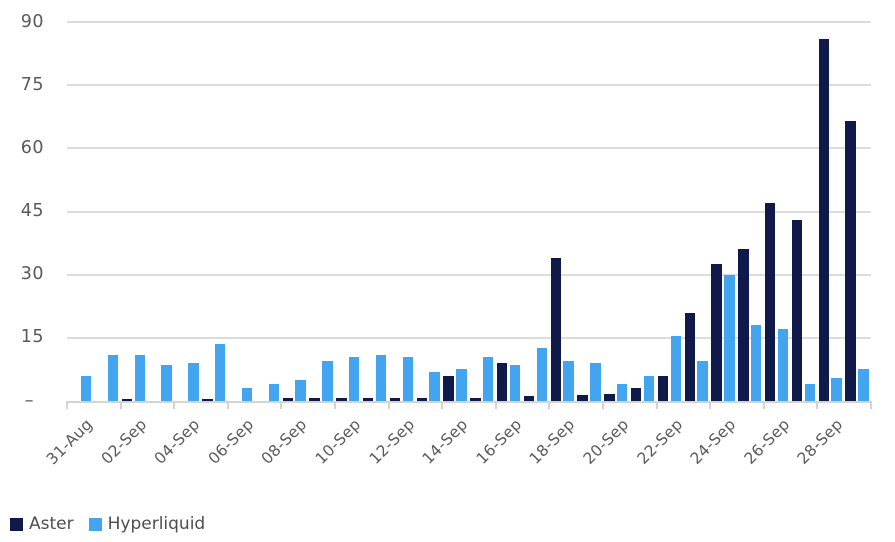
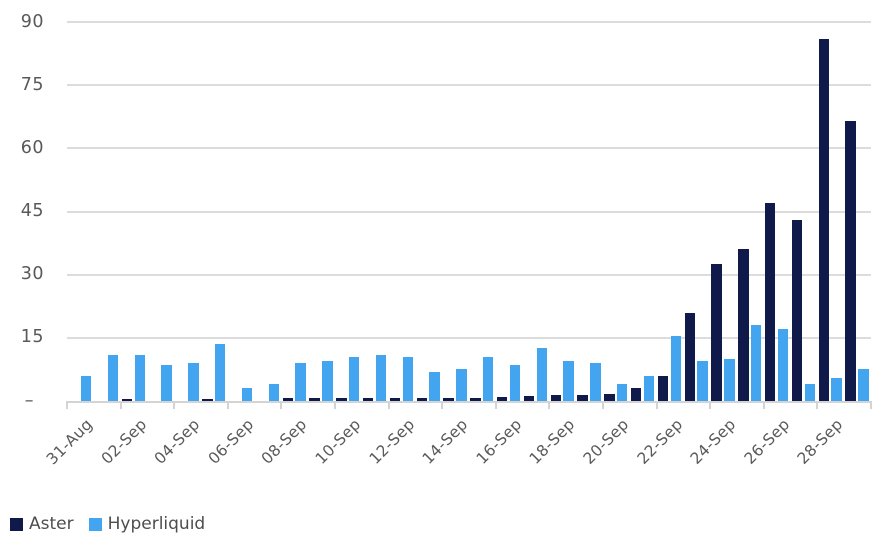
Hyperliquid/08-Sep: 5 -> 9
Aster/14-Sep: 6 -> 1
Aster/16-Sep: 9 -> 1
Aster/18-Sep: 34 -> 1
Hyperliquid/24-Sep: 30 -> 10
